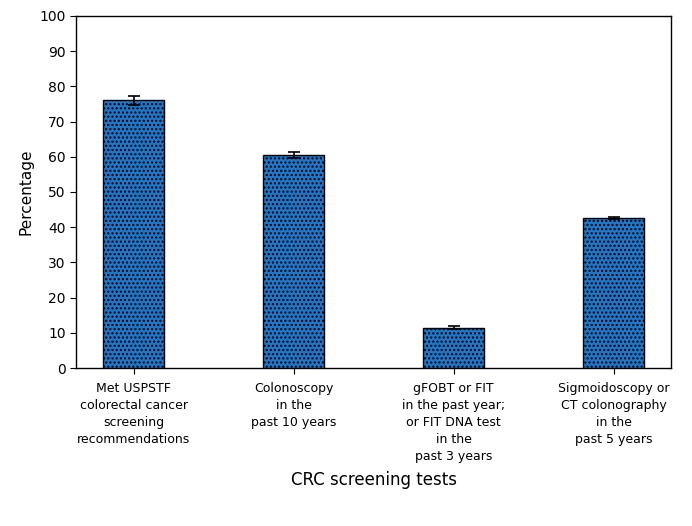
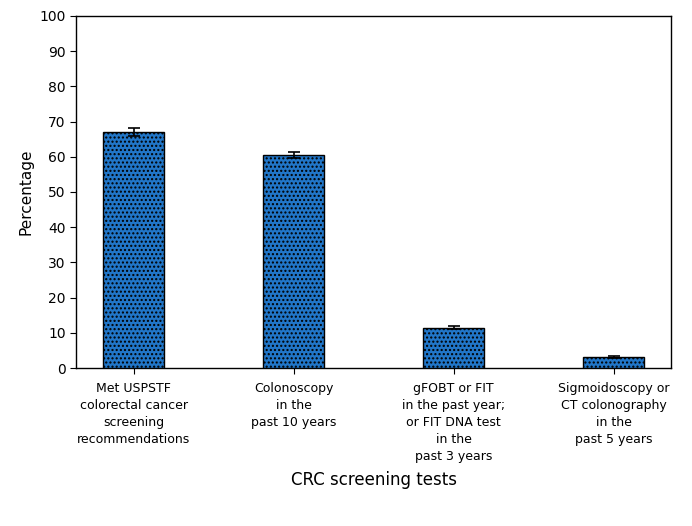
Met USPSTF colorectal cancer screening recommendations: 76.0 -> 67.0
Sigmoidoscopy or CT colonography in the past 5 years: 42.5 -> 3.2
